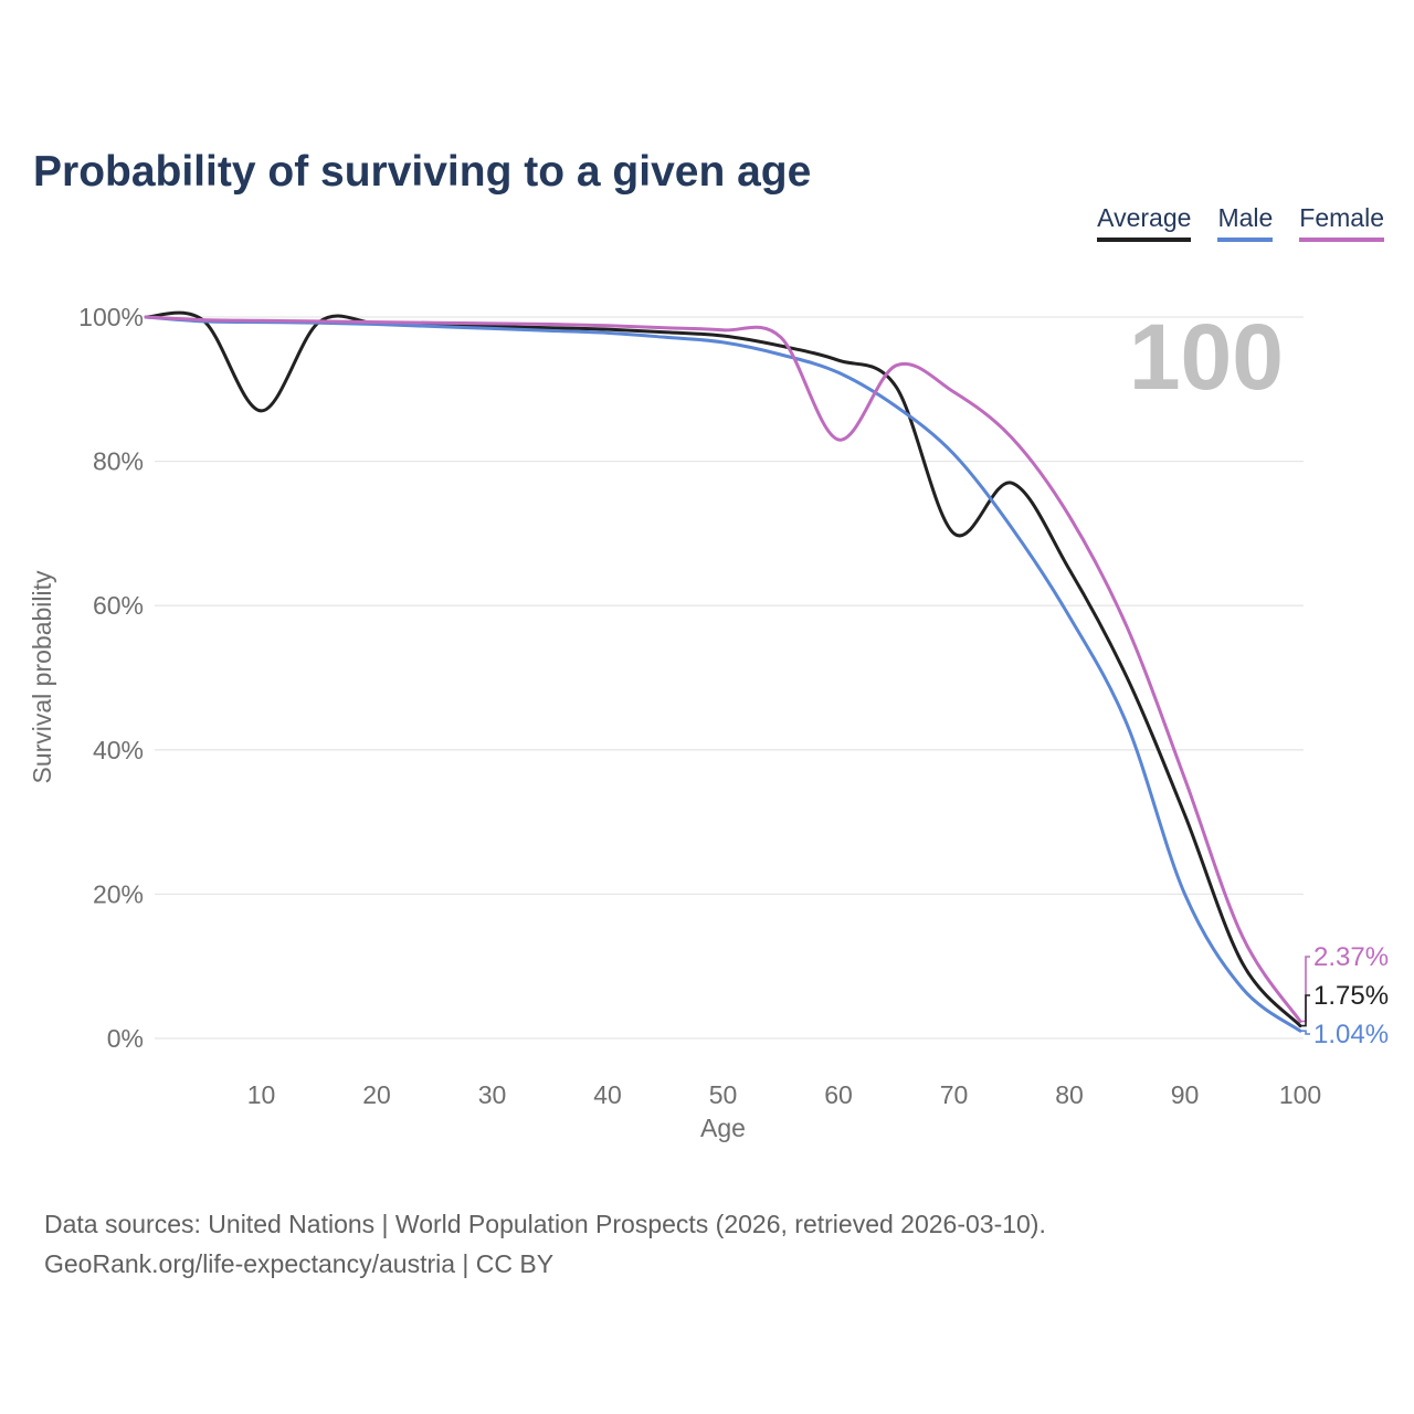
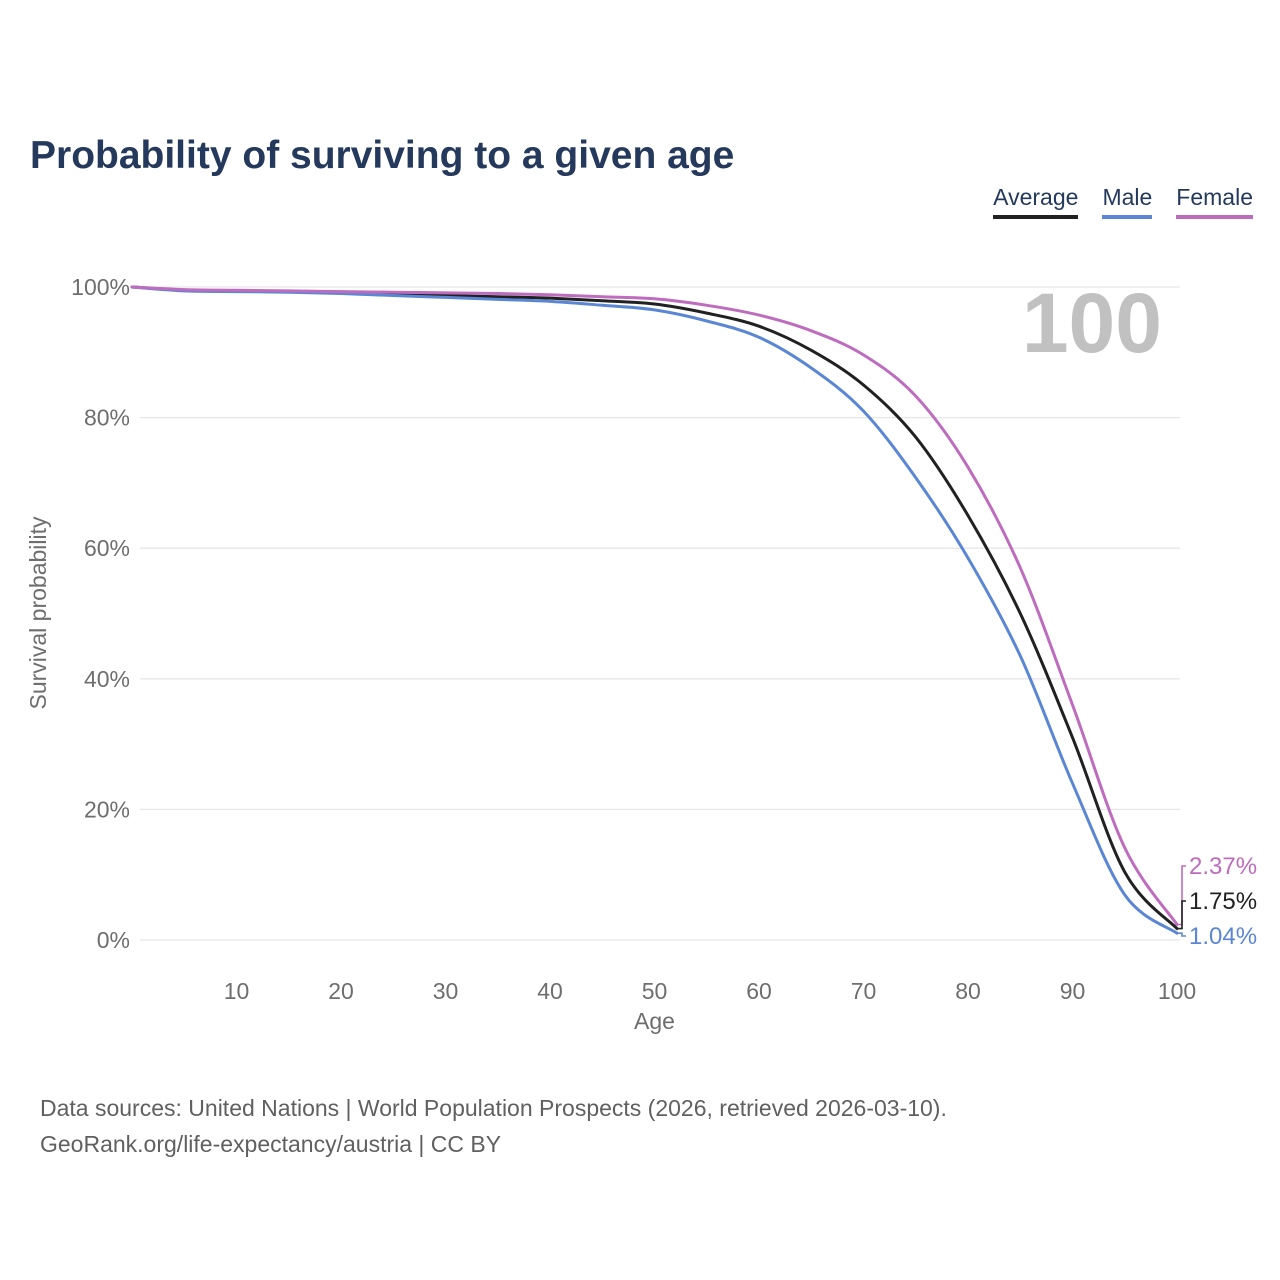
Average/10: 87% -> 99%
Female/60: 83% -> 96%
Average/70: 70% -> 85%
Male/90: 20% -> 24%
